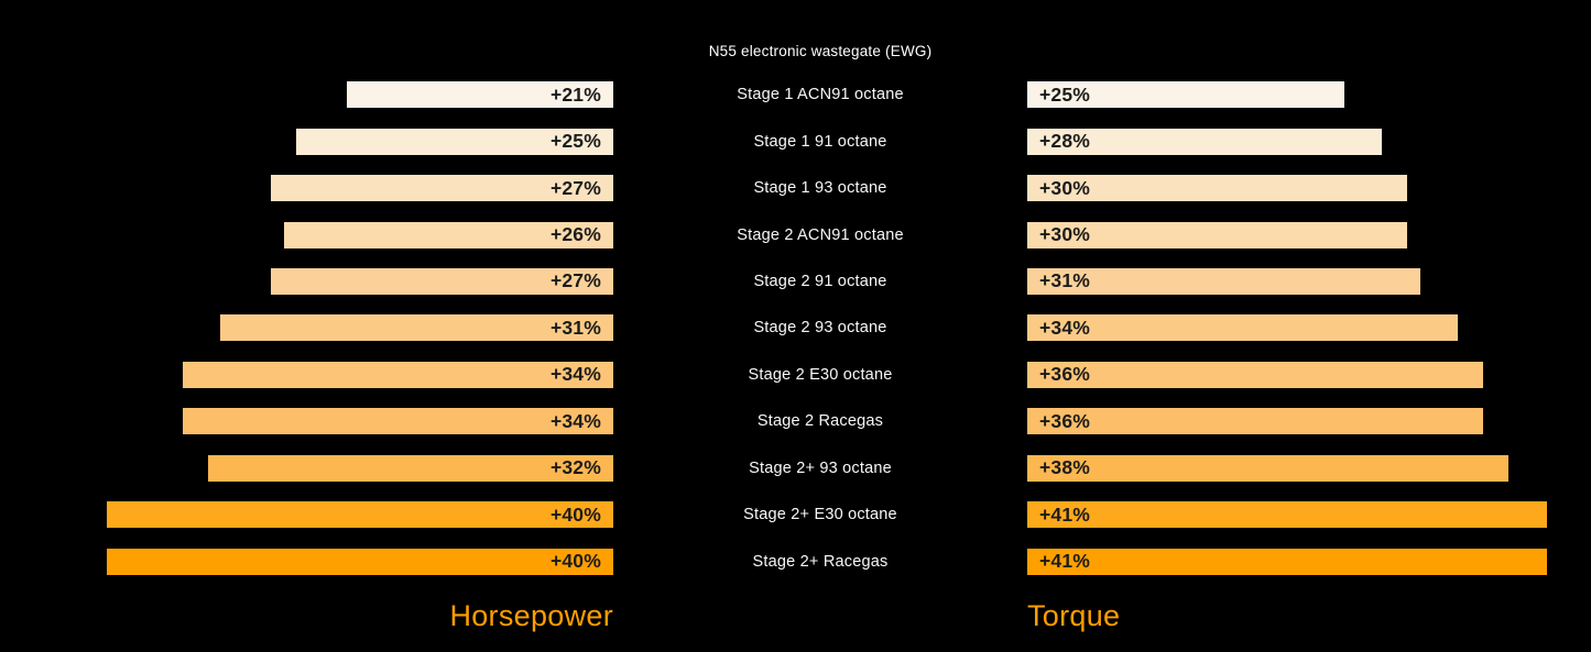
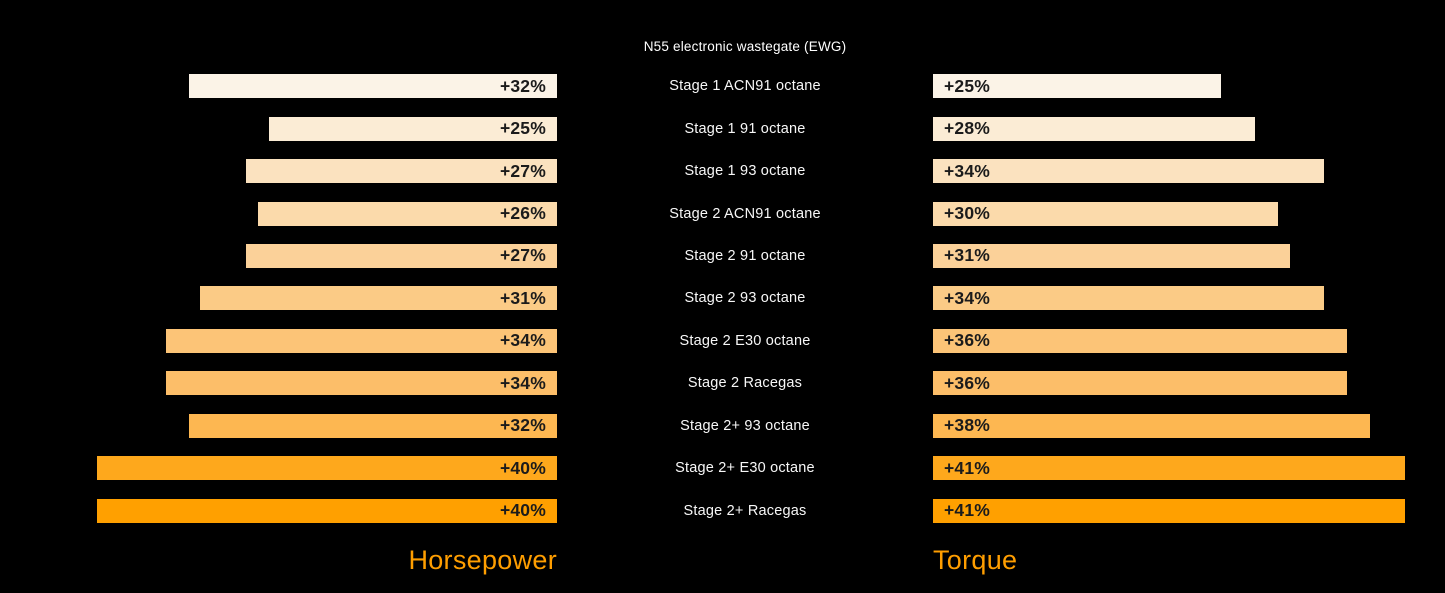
Horsepower/Stage 1 ACN91 octane: +21% -> +32%
Torque/Stage 1 93 octane: +30% -> +34%
